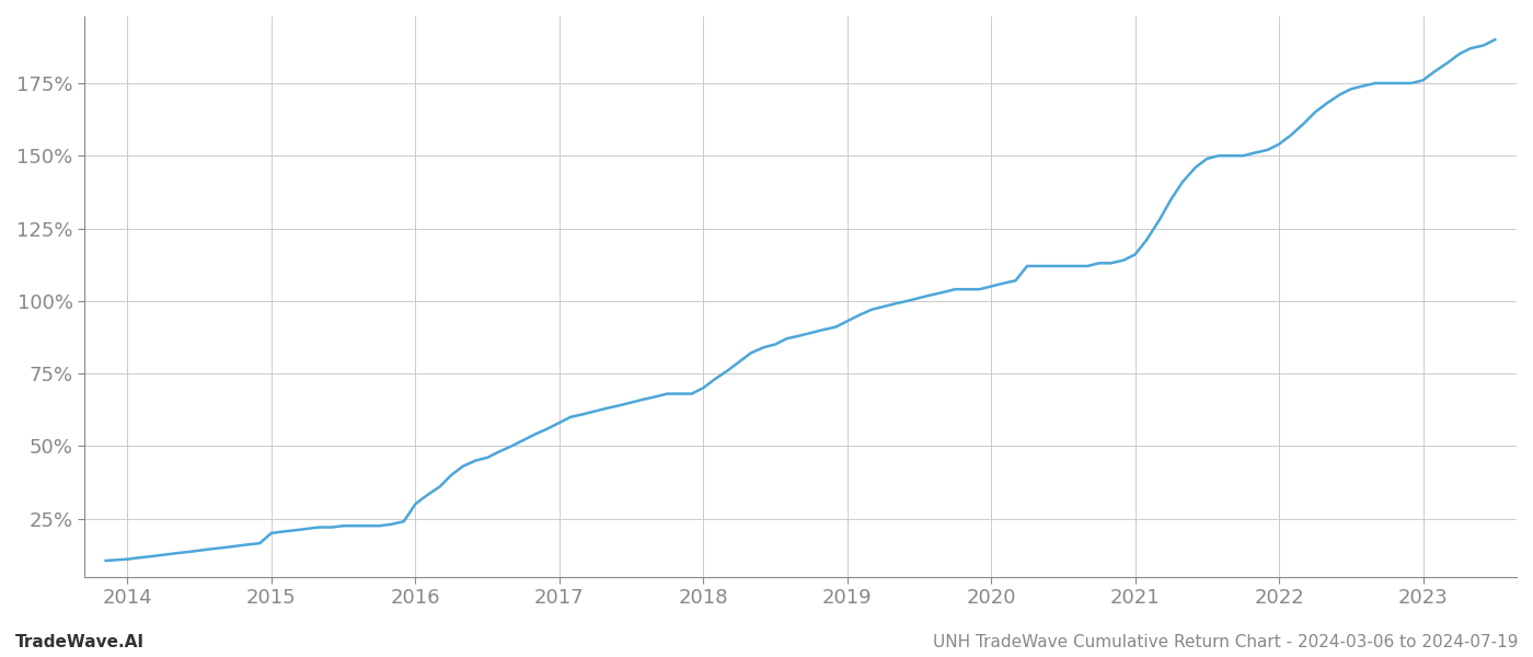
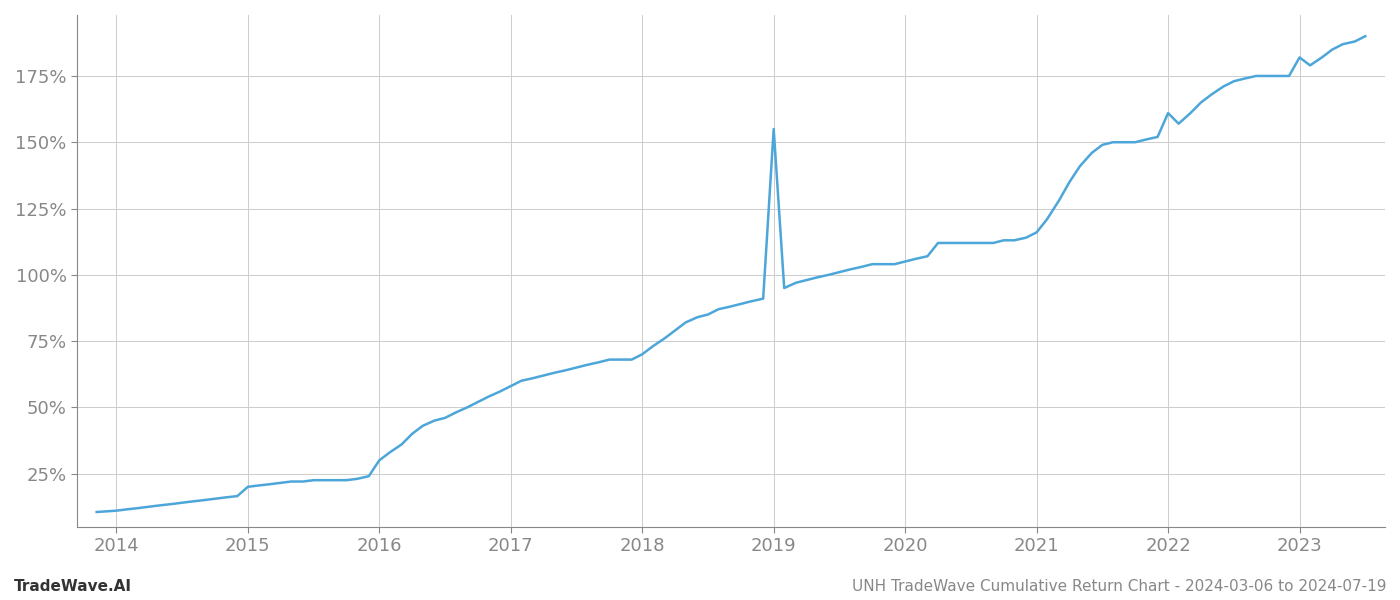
2019: 93.0% -> 155.0%
2022: 154.0% -> 161.0%
2023: 176.0% -> 182.0%
